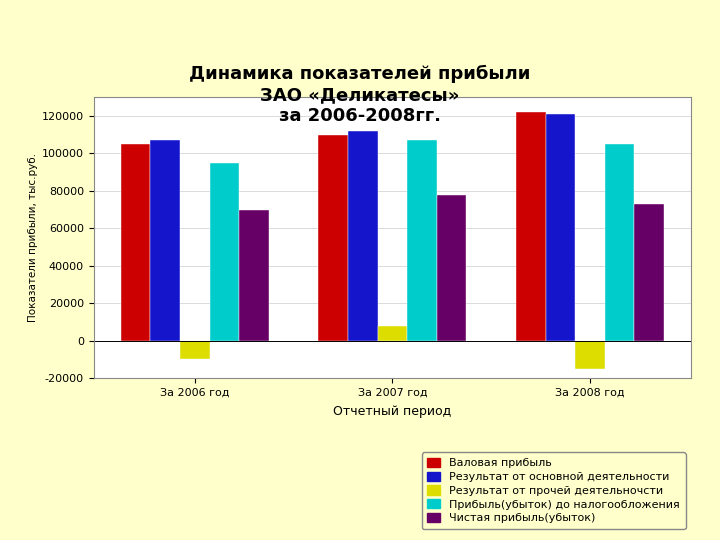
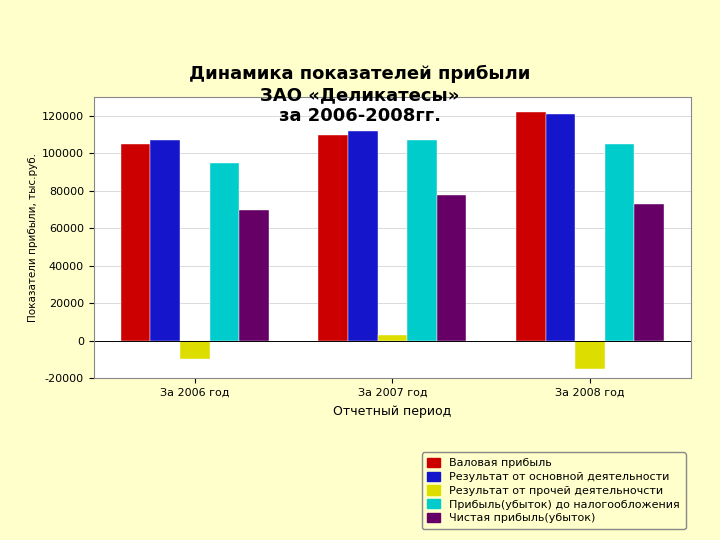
Результат от прочей деятельночсти/За 2007 год: 8000 -> 3000
